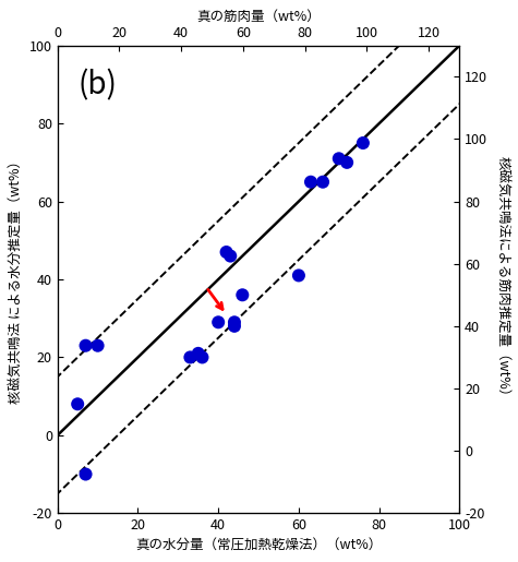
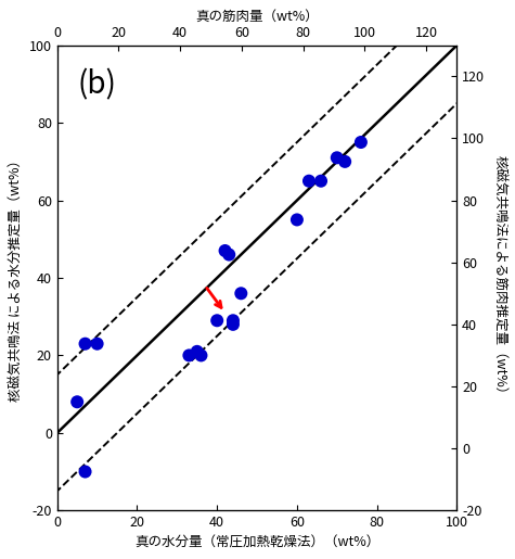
60: 41 -> 55
